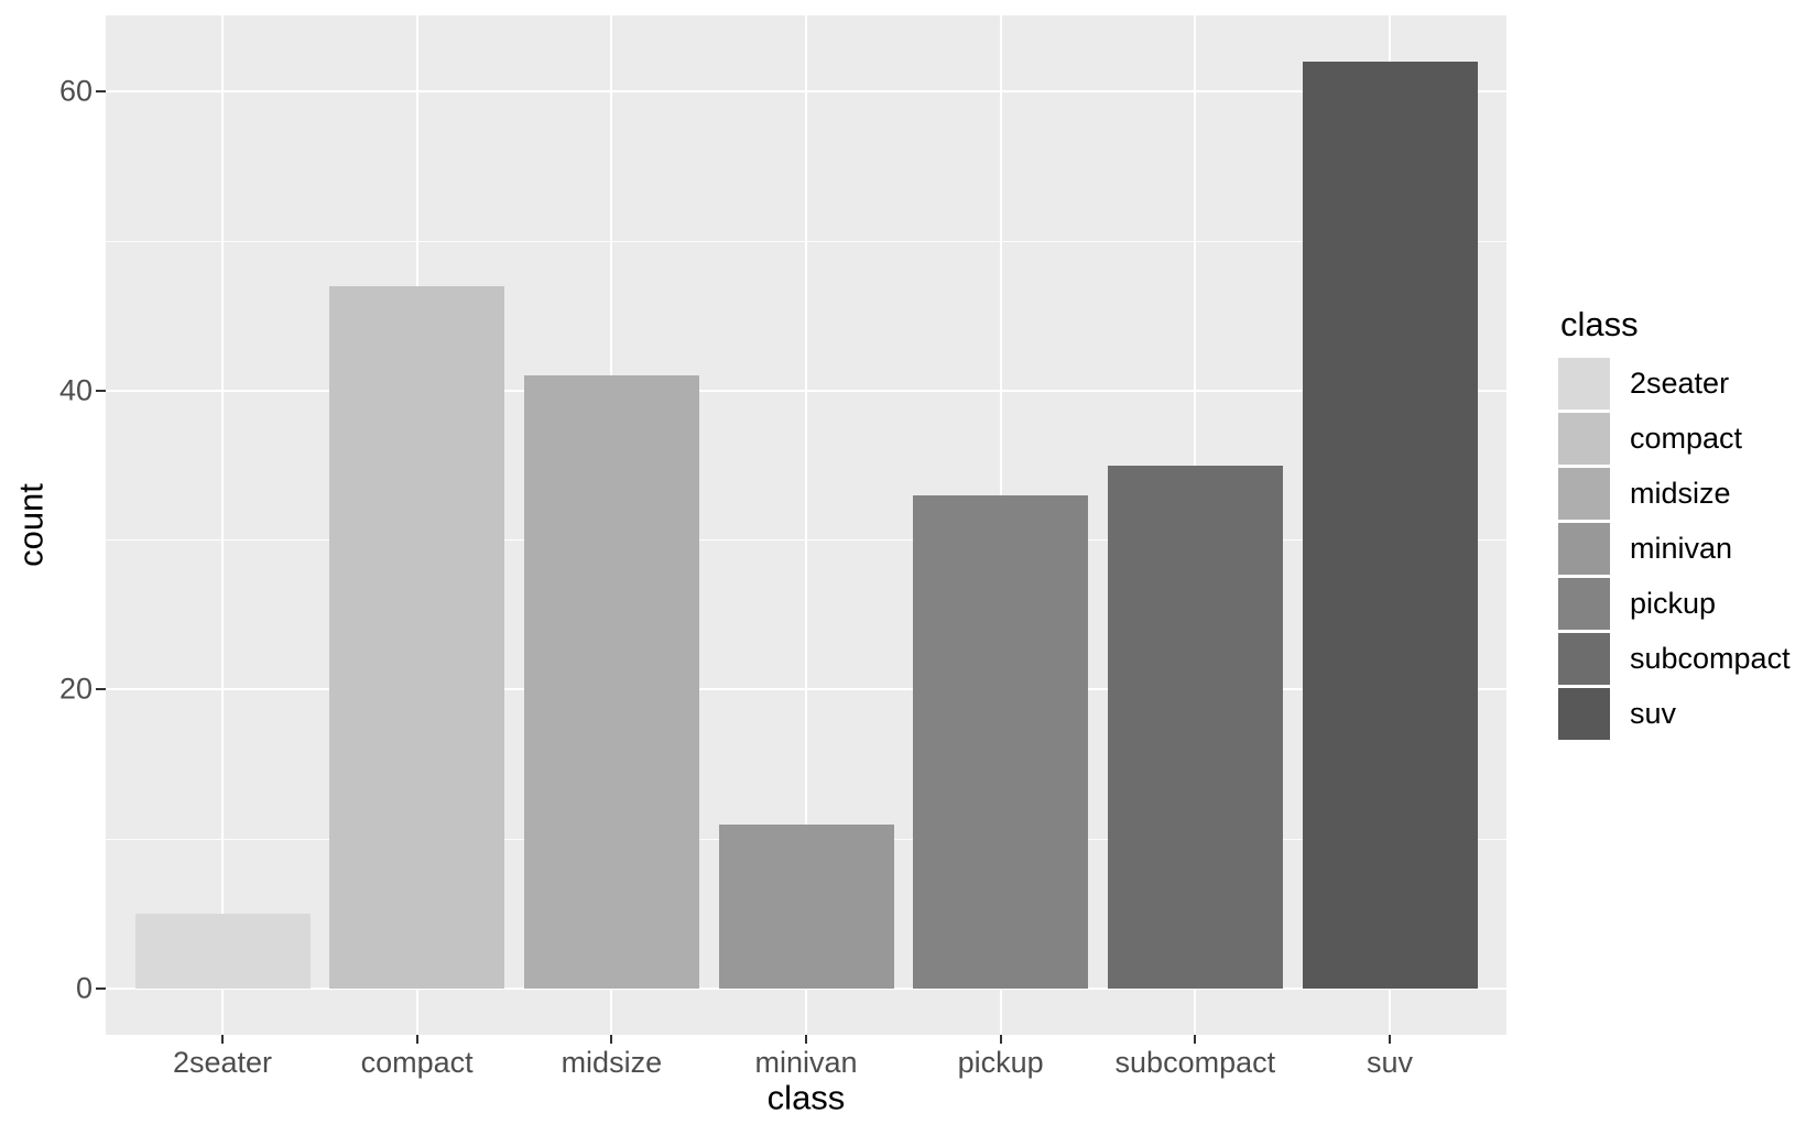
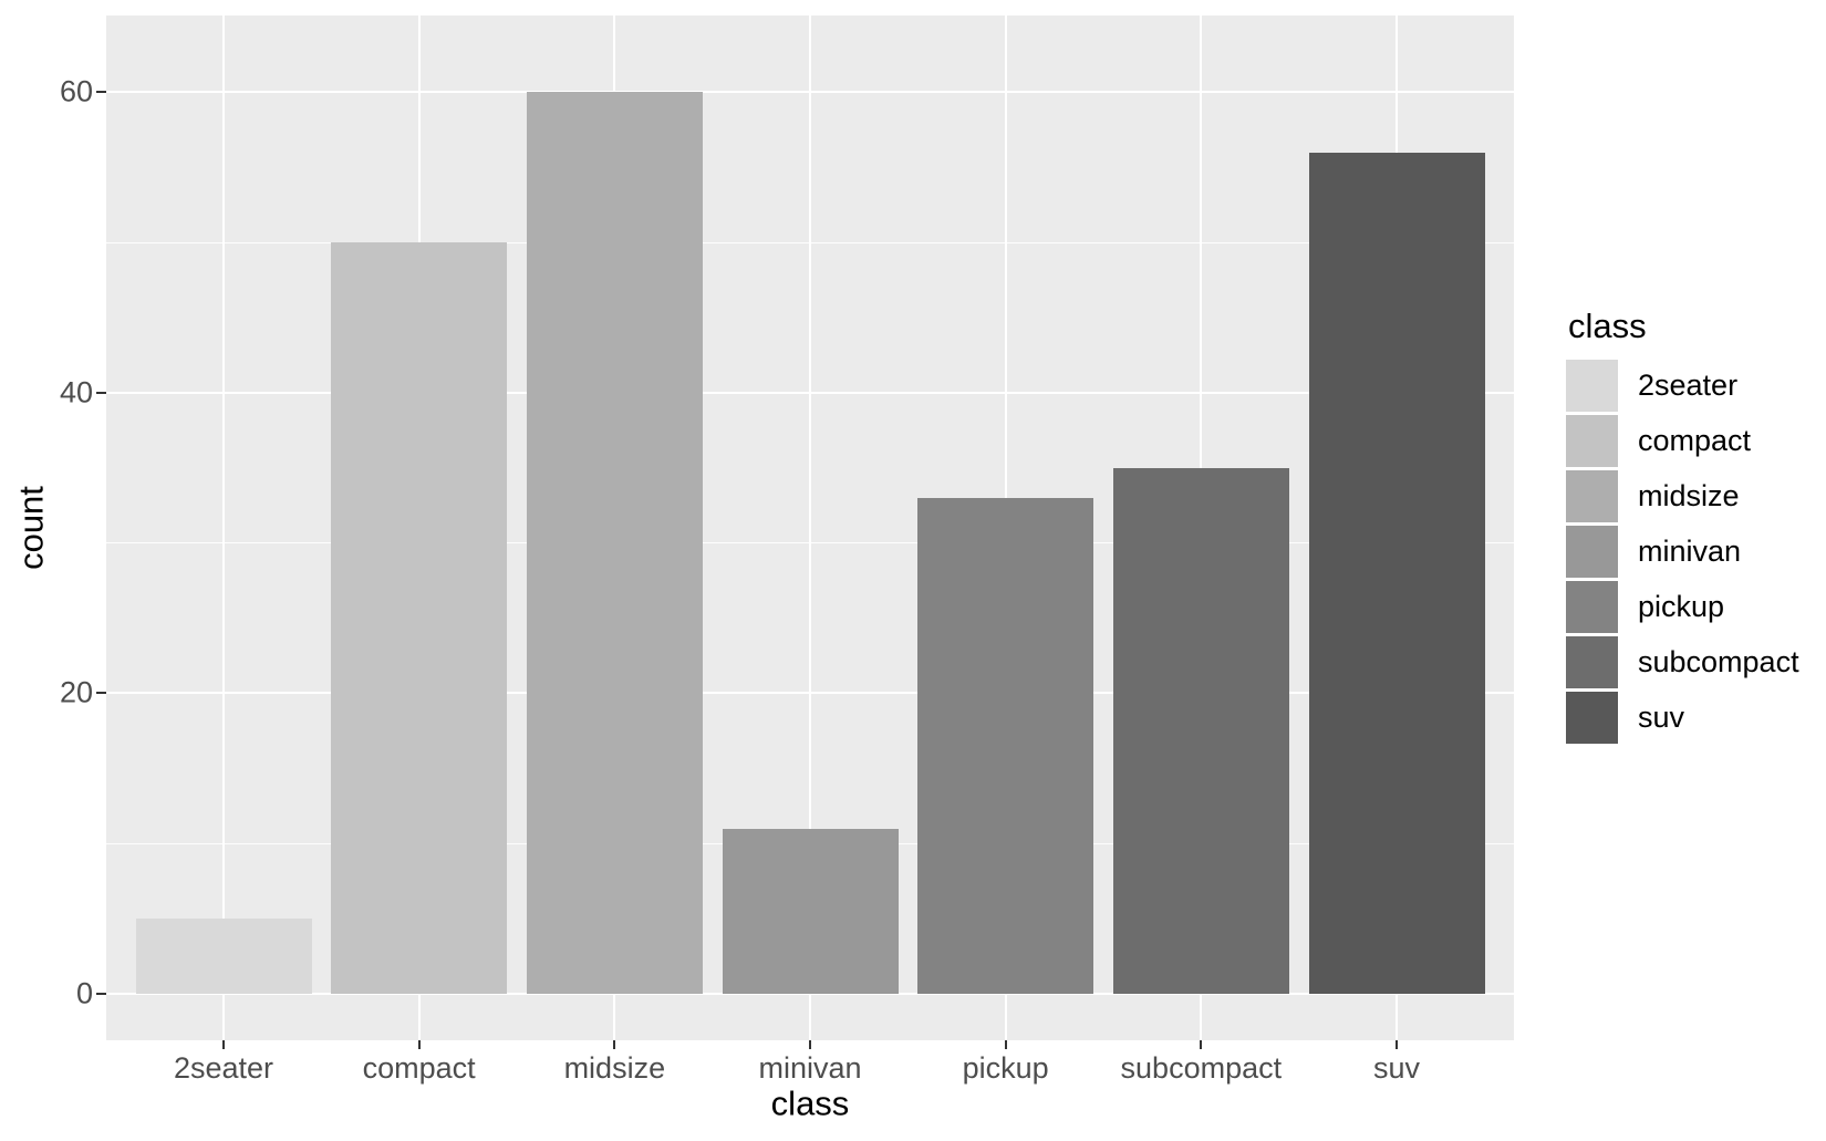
compact: 47 -> 50
midsize: 41 -> 60
suv: 62 -> 56
